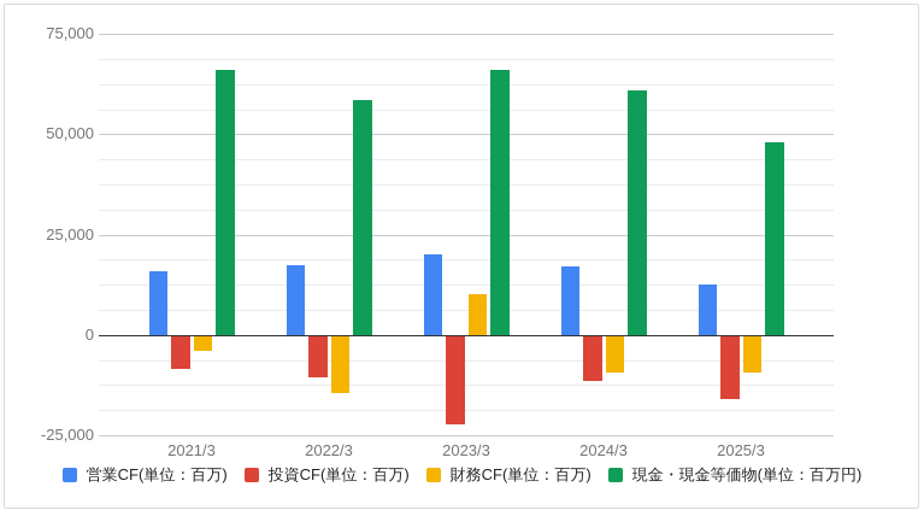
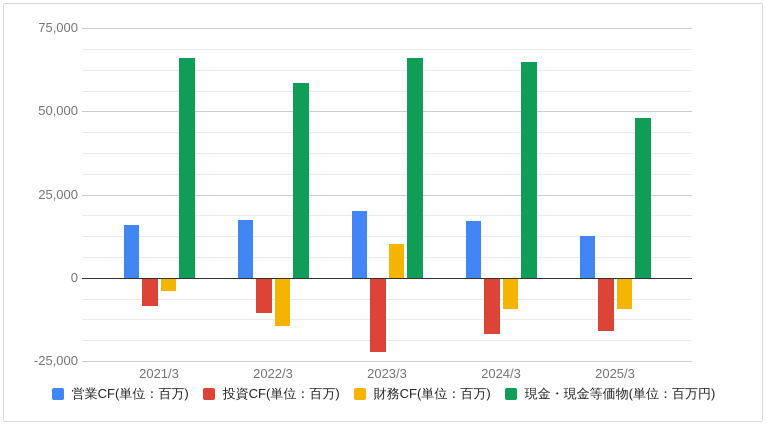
投資CF(単位：百万)/2024/3: -12000 -> -17000
現金・現金等価物(単位：百万円)/2024/3: 61000 -> 65000
